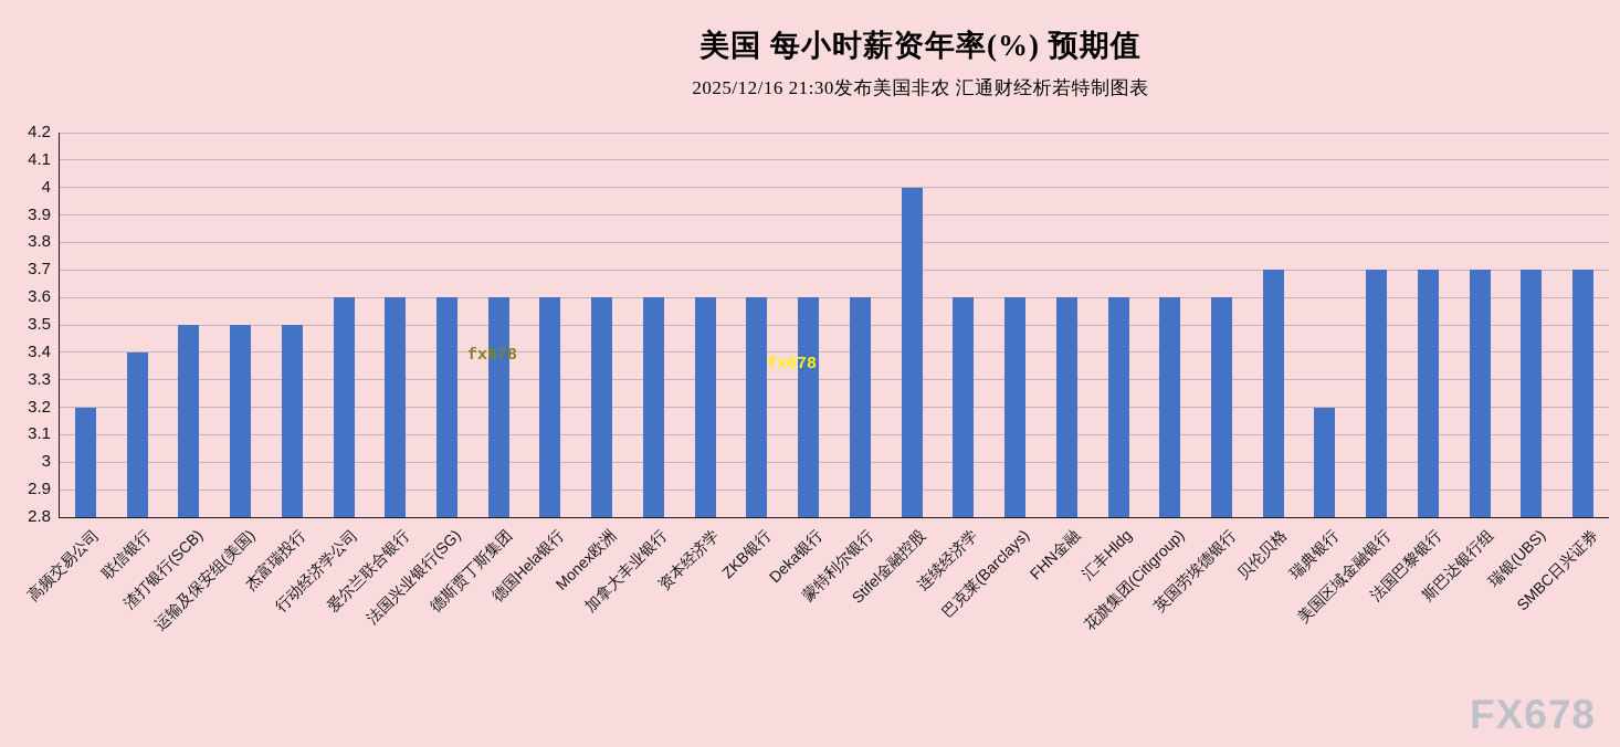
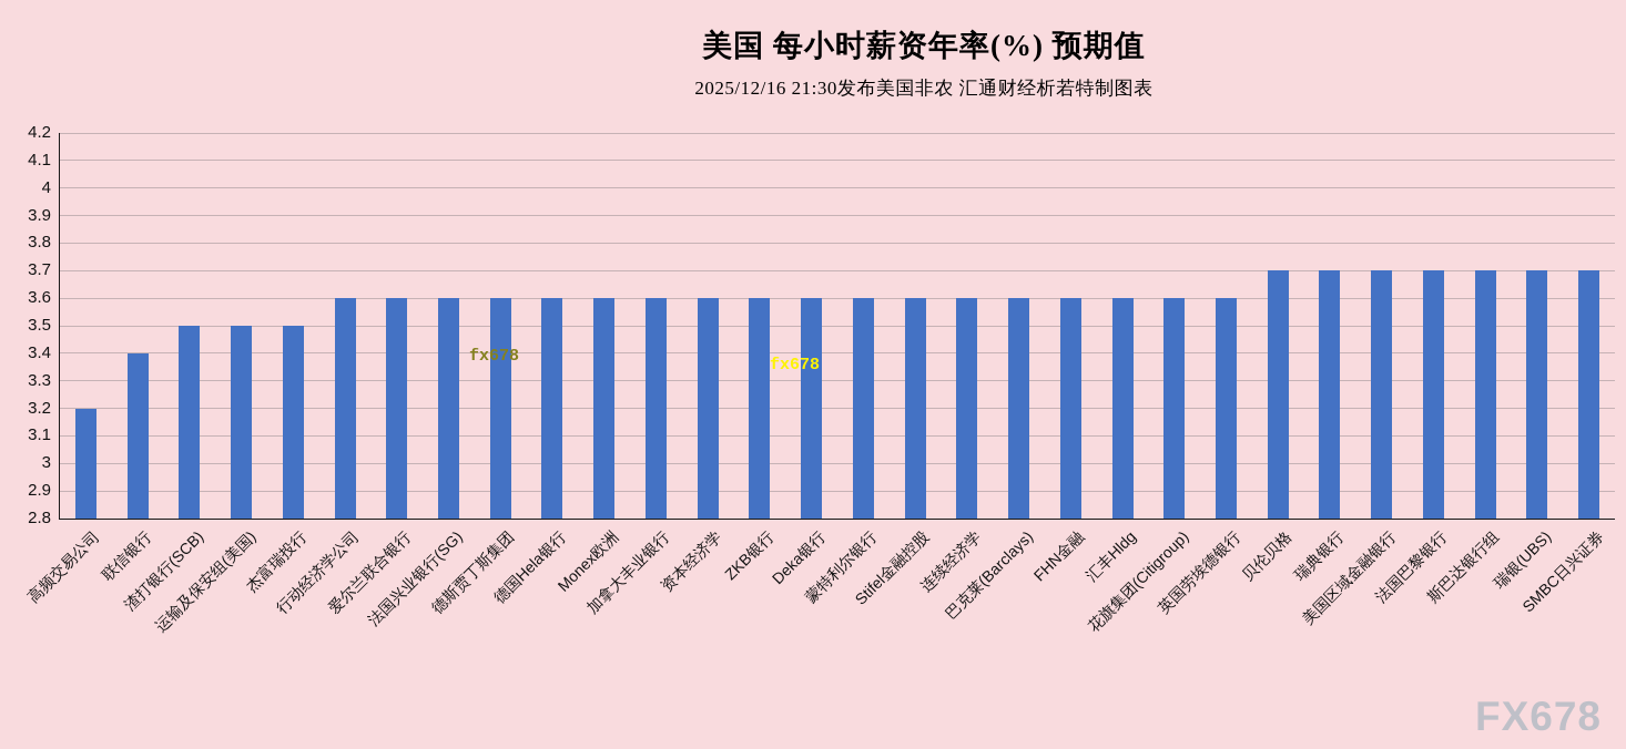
Stifel金融控股: 4.0 -> 3.6
瑞典银行: 3.2 -> 3.7
